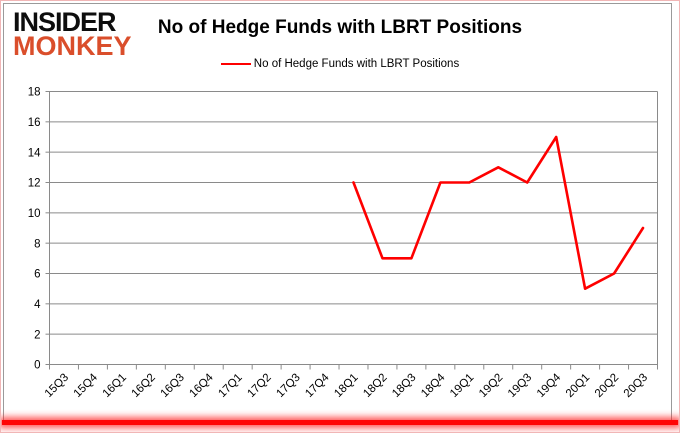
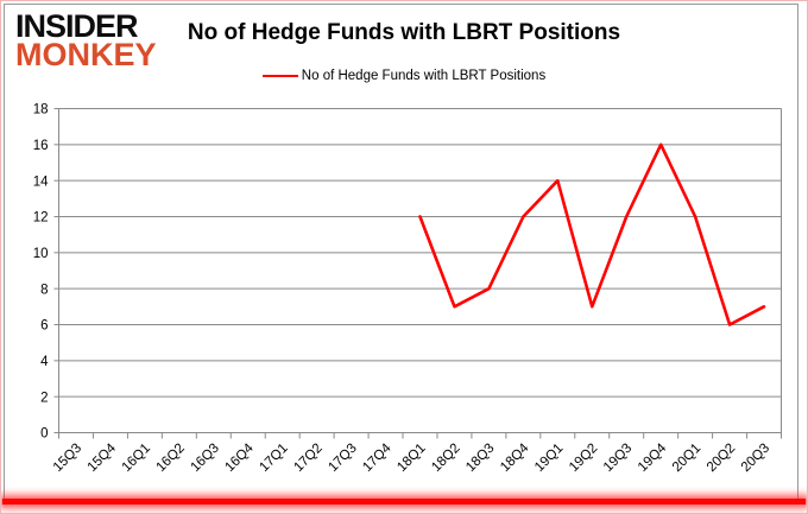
18Q3: 7 -> 8
19Q1: 12 -> 14
19Q2: 13 -> 7
19Q4: 15 -> 16
20Q1: 5 -> 12
20Q3: 9 -> 7
